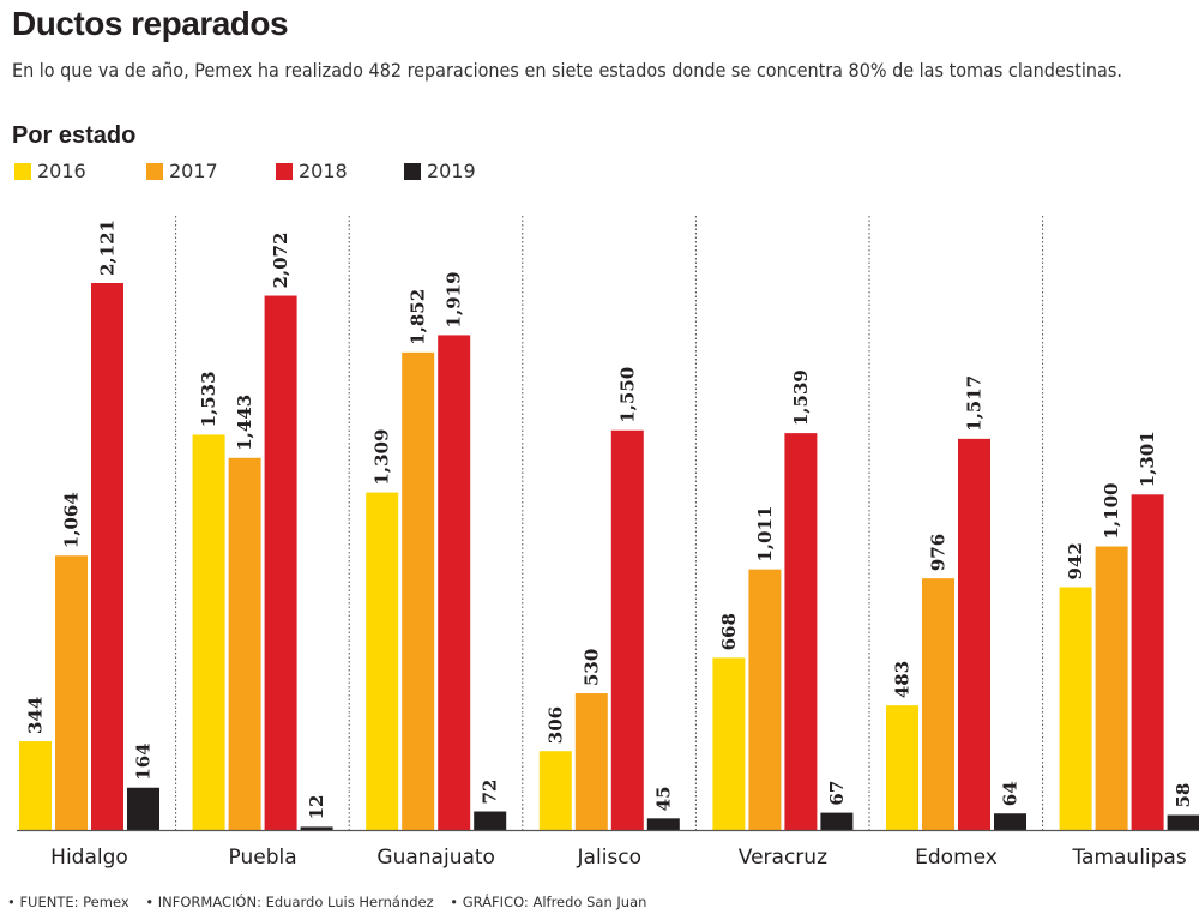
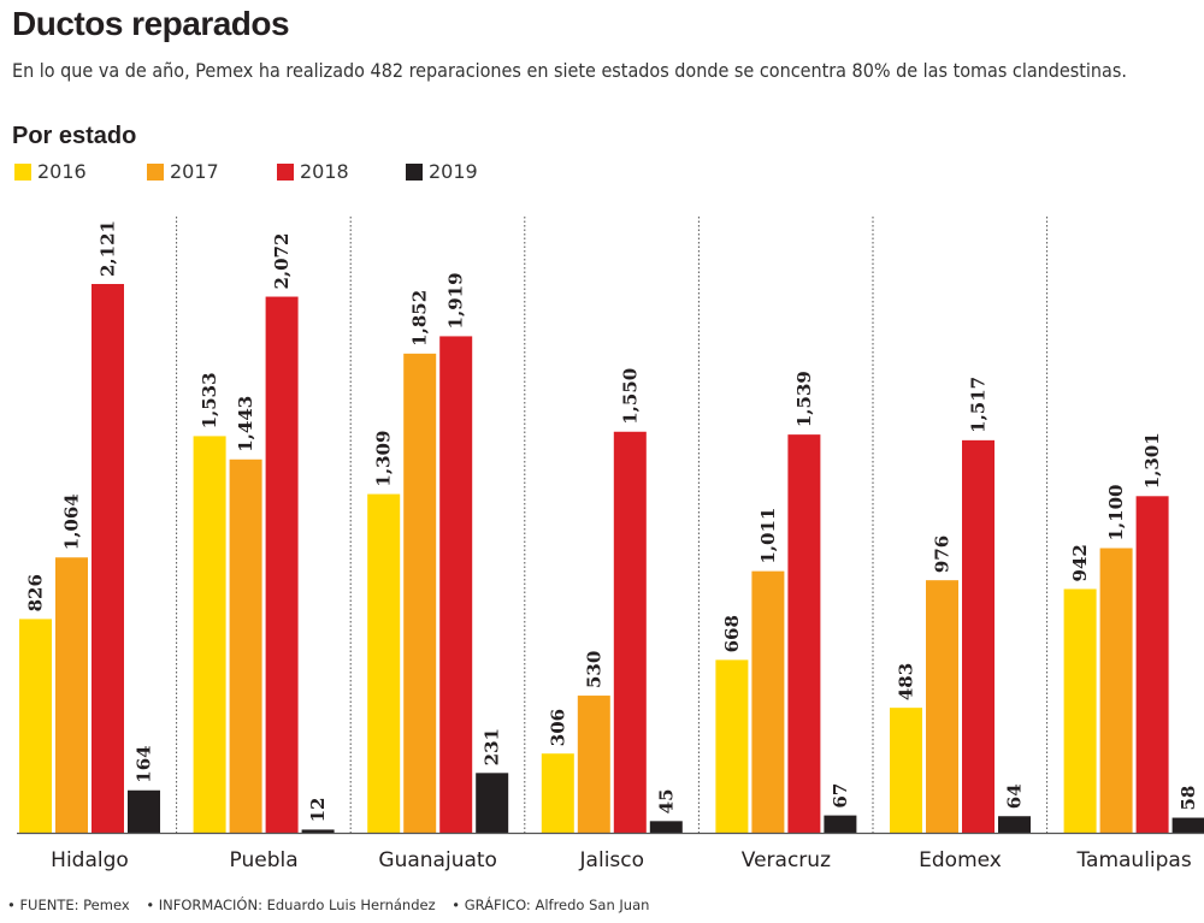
2016/Hidalgo: 344 -> 826
2019/Guanajuato: 72 -> 231
